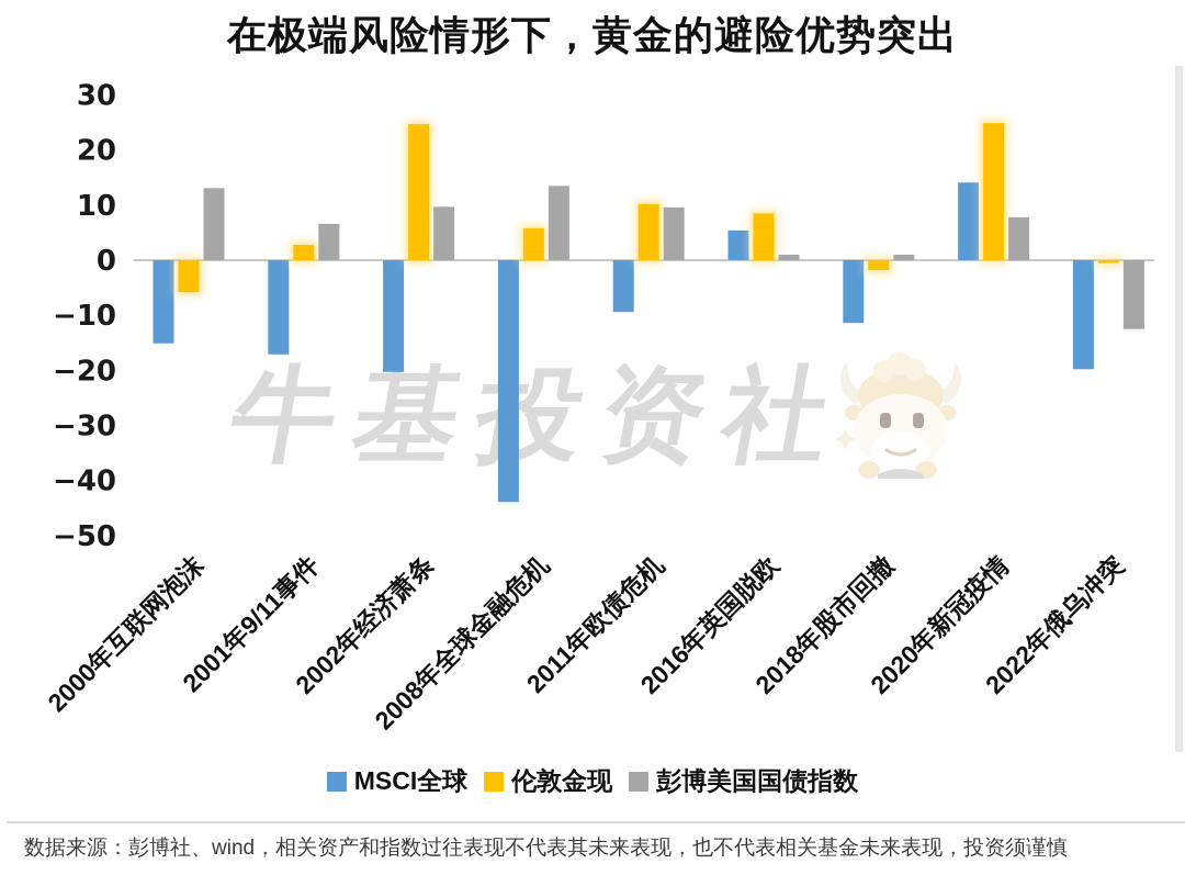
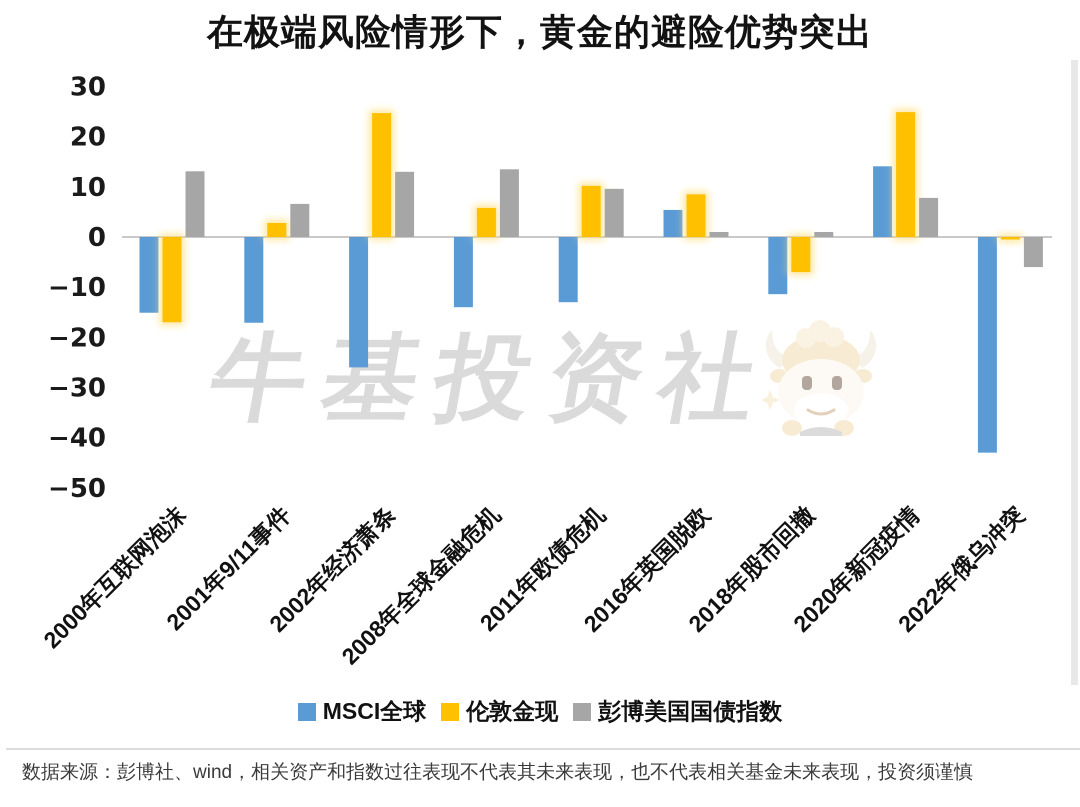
伦敦金现/2000年互联网泡沫: -6 -> -17
MSCI全球/2002年经济萧条: -20 -> -26
彭博美国国债指数/2002年经济萧条: 10 -> 13
MSCI全球/2008年全球金融危机: -44 -> -14
MSCI全球/2011年欧债危机: -9 -> -13
伦敦金现/2018年股市回撤: -2 -> -7
MSCI全球/2022年俄乌冲突: -20 -> -43
彭博美国国债指数/2022年俄乌冲突: -12 -> -6
